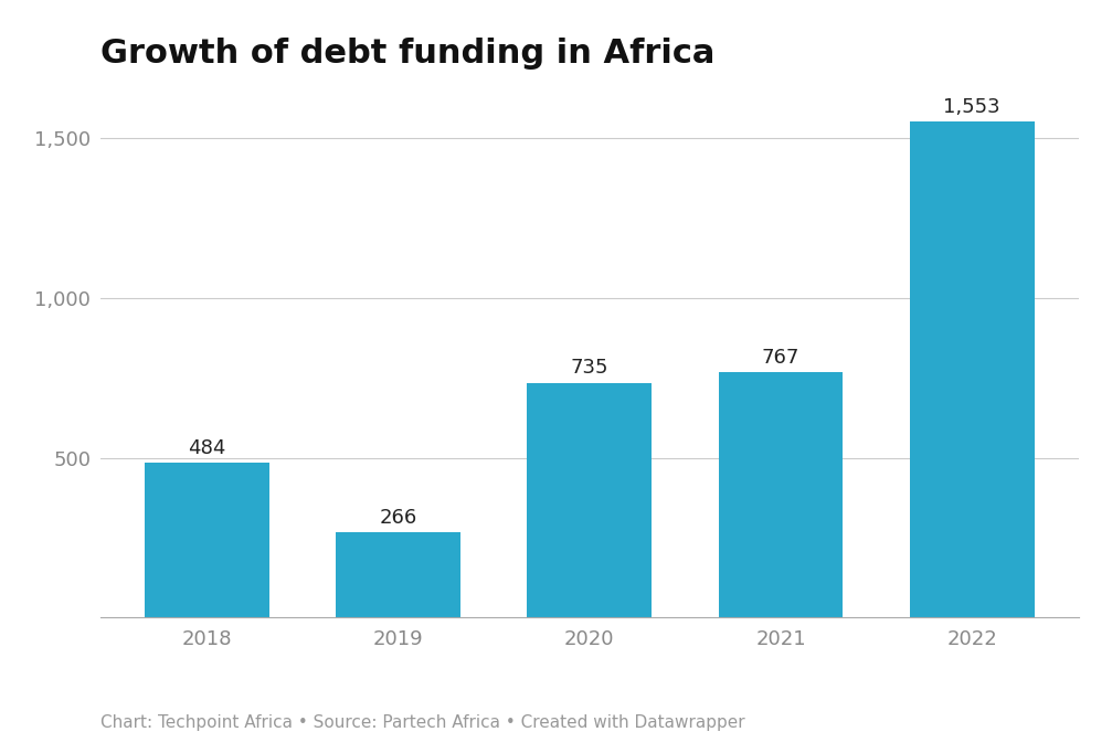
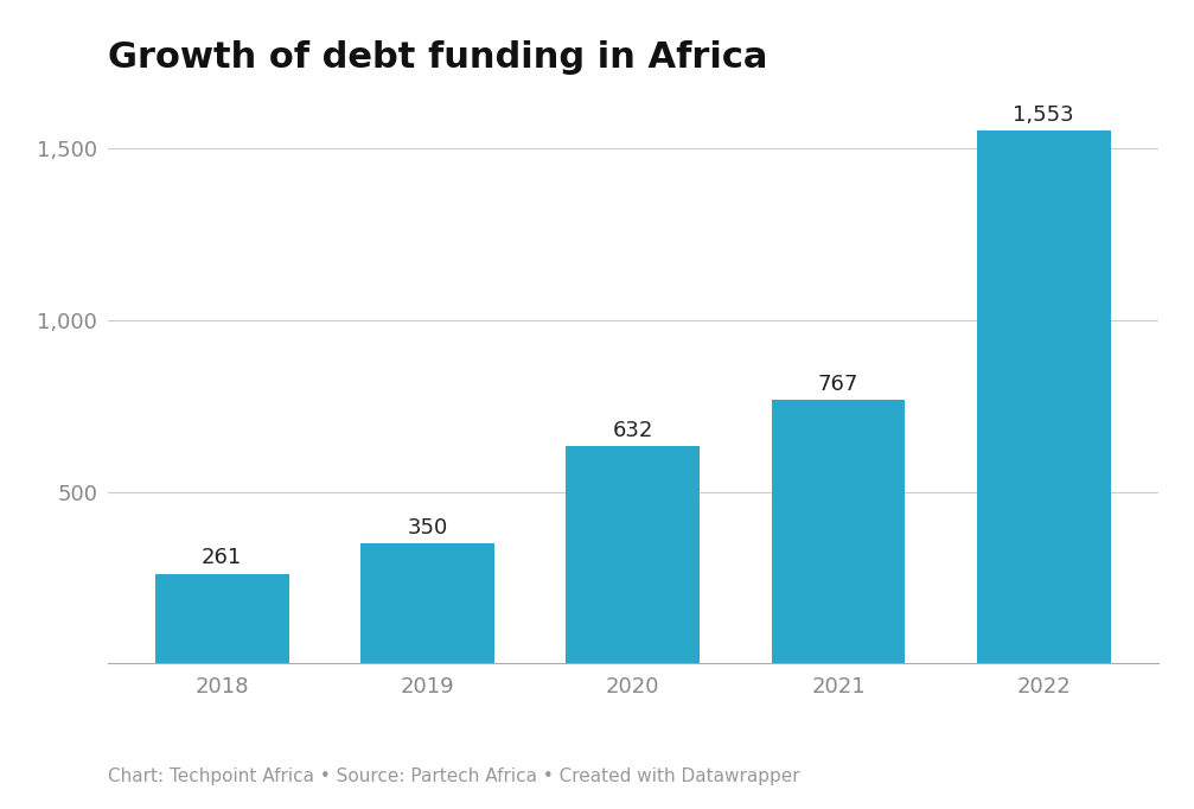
2018: 484 -> 261
2019: 266 -> 350
2020: 735 -> 632
